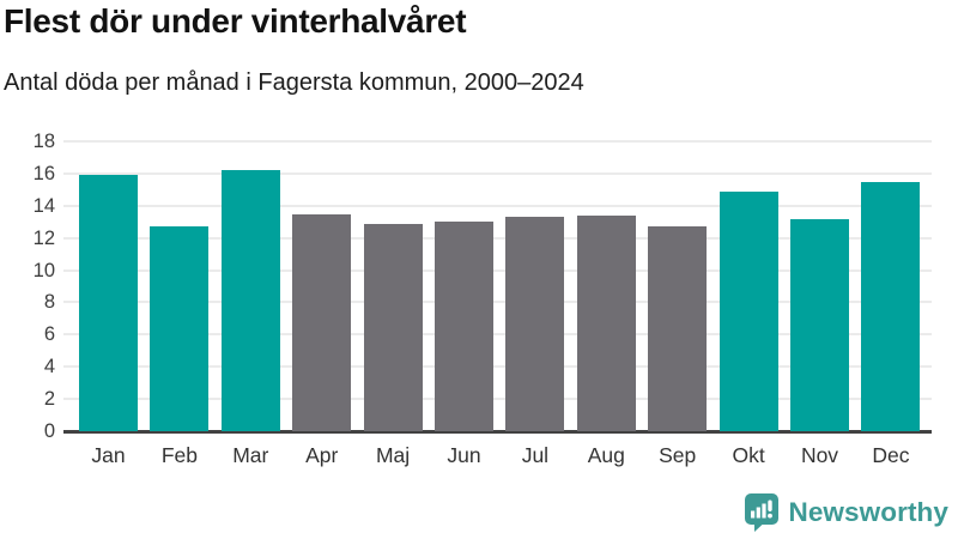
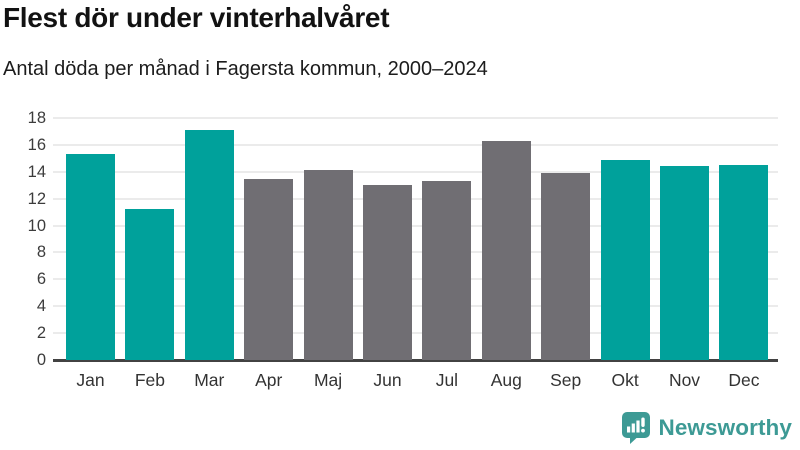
Jan: 15.9 -> 15.3
Feb: 12.7 -> 11.2
Mar: 16.2 -> 17.1
Maj: 12.9 -> 14.1
Aug: 13.4 -> 16.3
Sep: 12.7 -> 13.9
Nov: 13.2 -> 14.4
Dec: 15.5 -> 14.5
